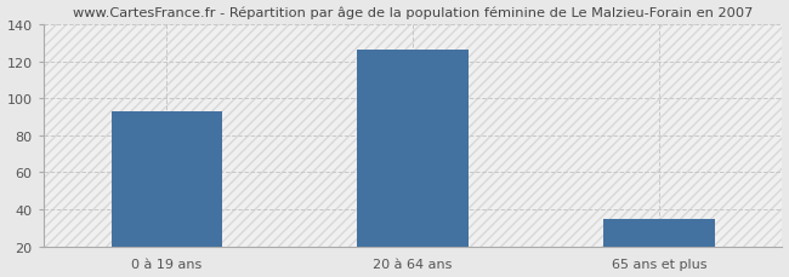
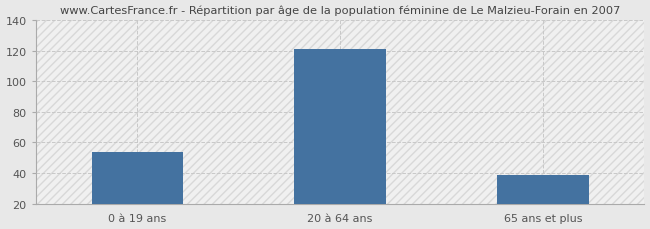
0 à 19 ans: 93 -> 54
20 à 64 ans: 126 -> 121
65 ans et plus: 35 -> 39
